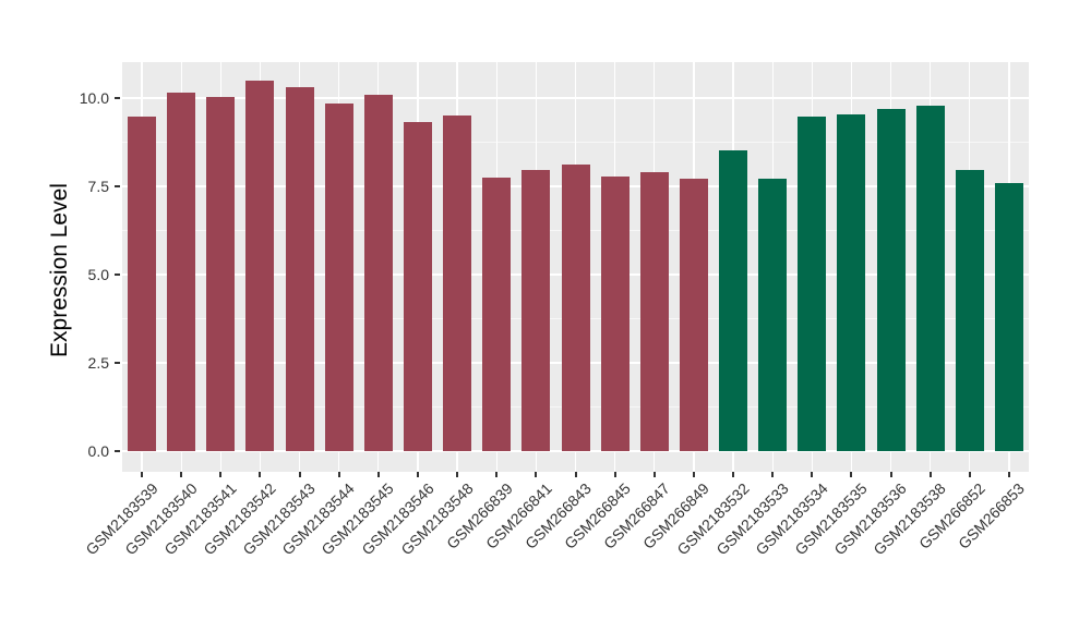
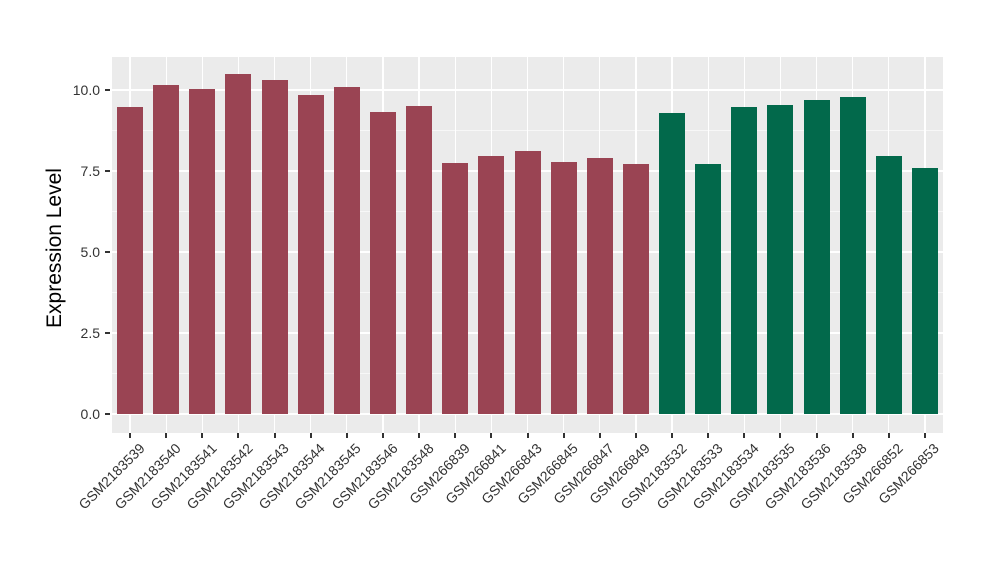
GSM2183532: 8.5 -> 9.3
